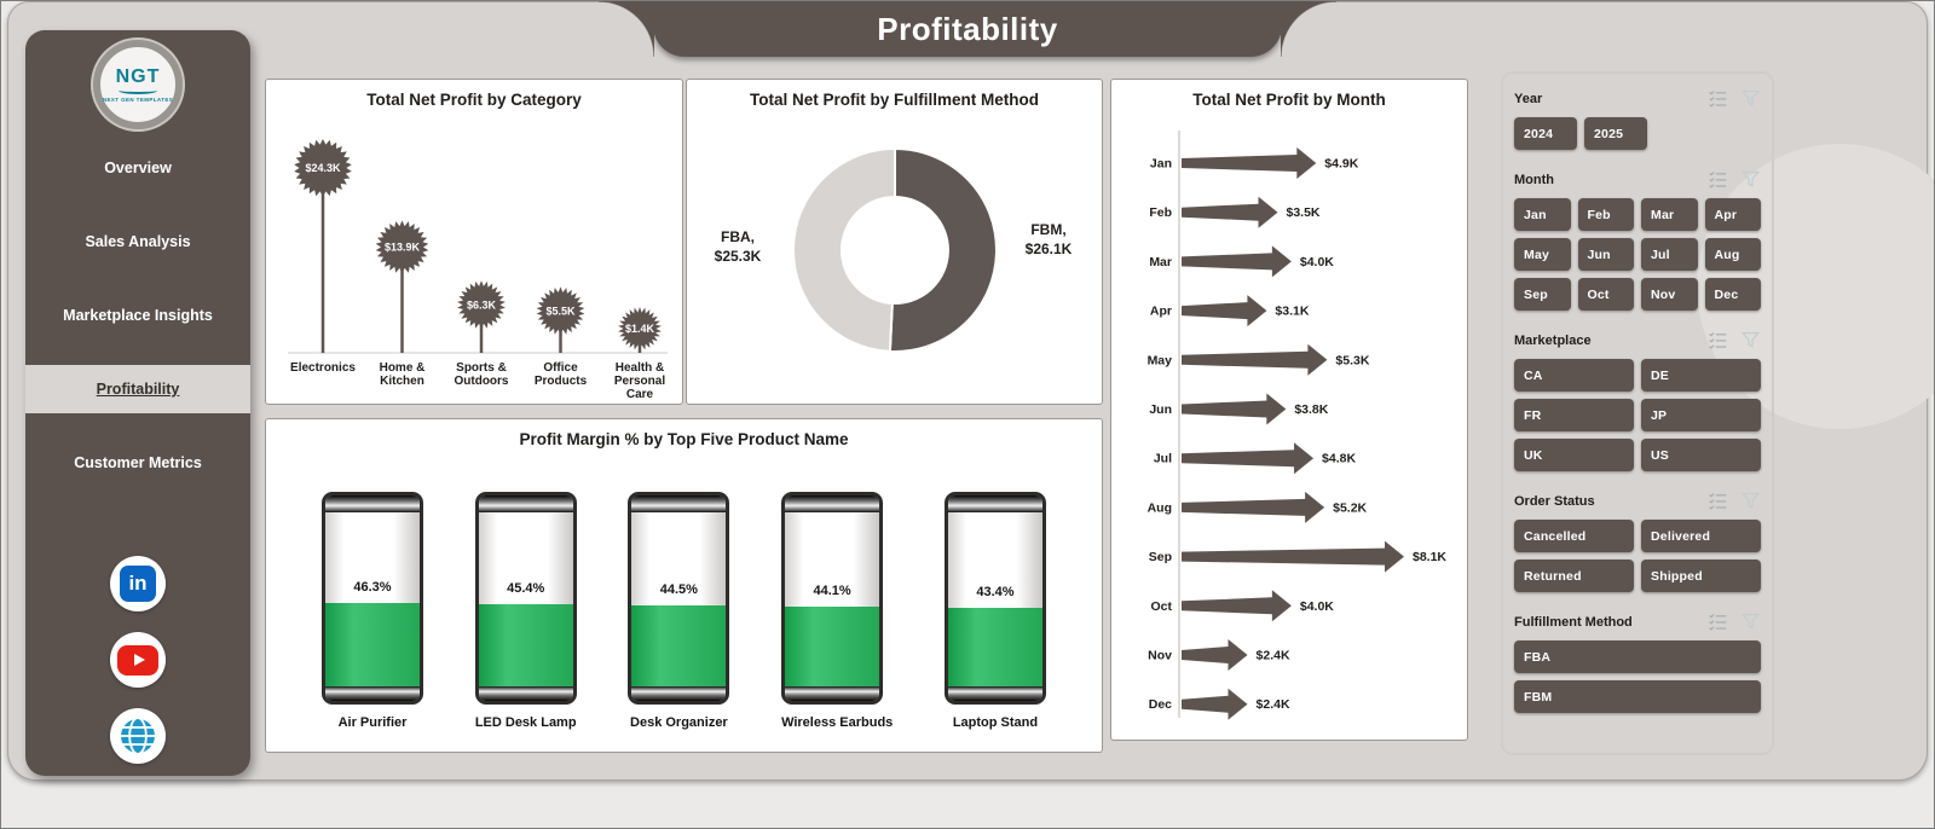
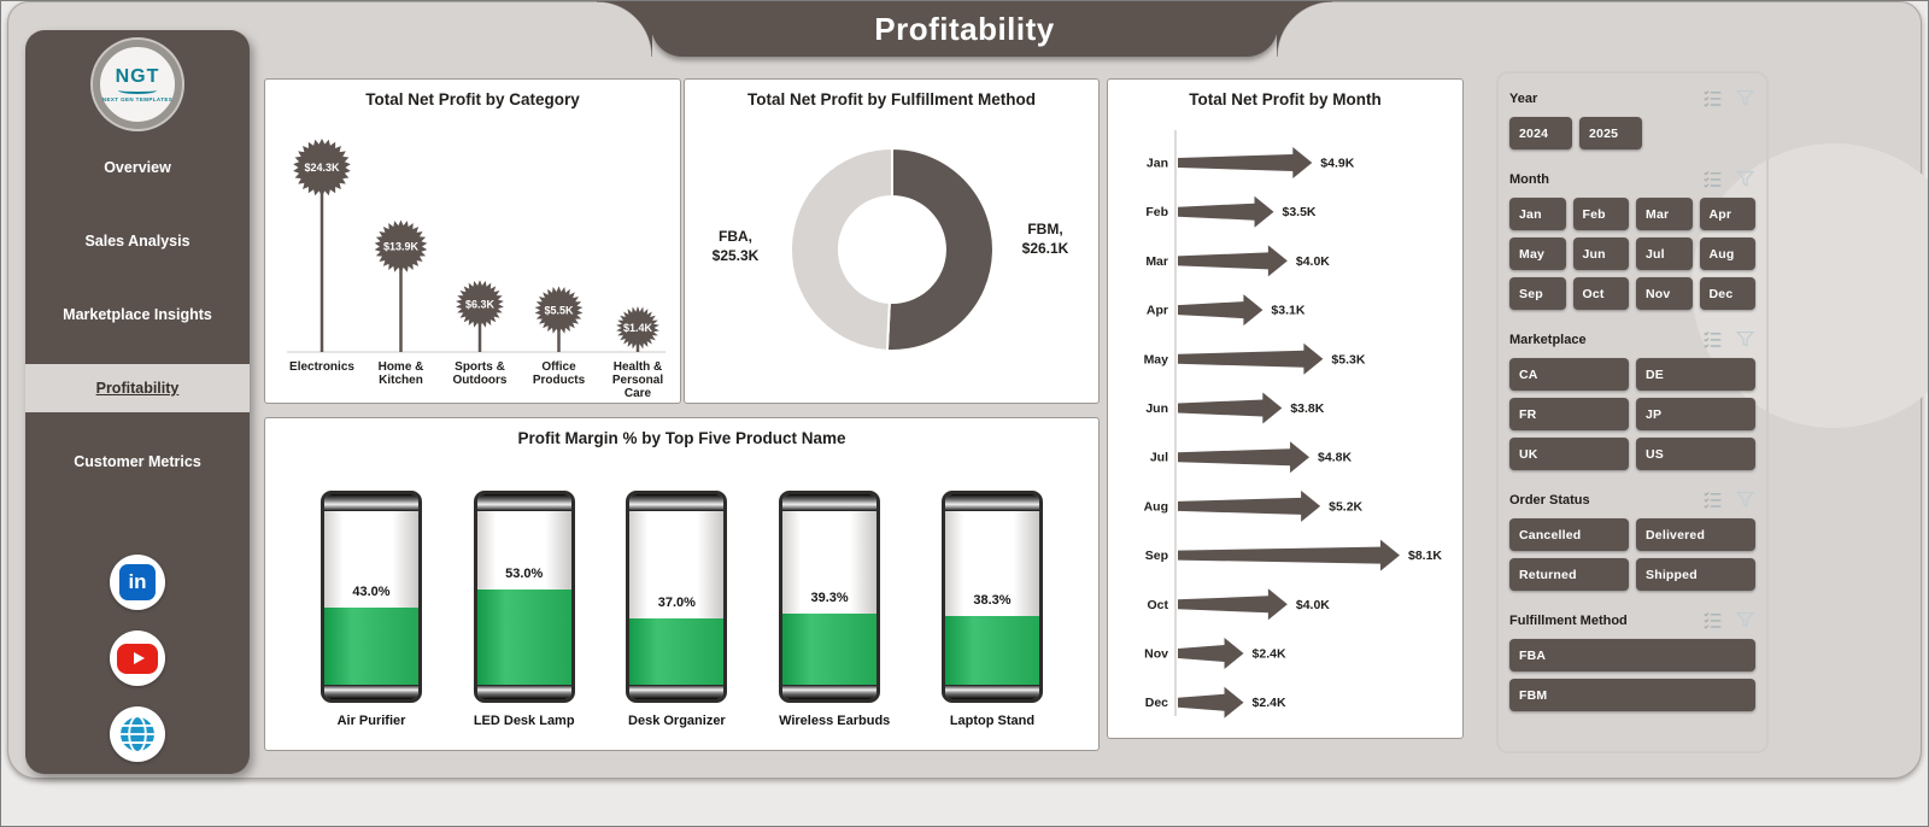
Profit Margin % by Top Five Product Name/Air Purifier: 46.3% -> 43.0%
Profit Margin % by Top Five Product Name/LED Desk Lamp: 45.4% -> 53.0%
Profit Margin % by Top Five Product Name/Desk Organizer: 44.5% -> 37.0%
Profit Margin % by Top Five Product Name/Wireless Earbuds: 44.1% -> 39.3%
Profit Margin % by Top Five Product Name/Laptop Stand: 43.4% -> 38.3%
